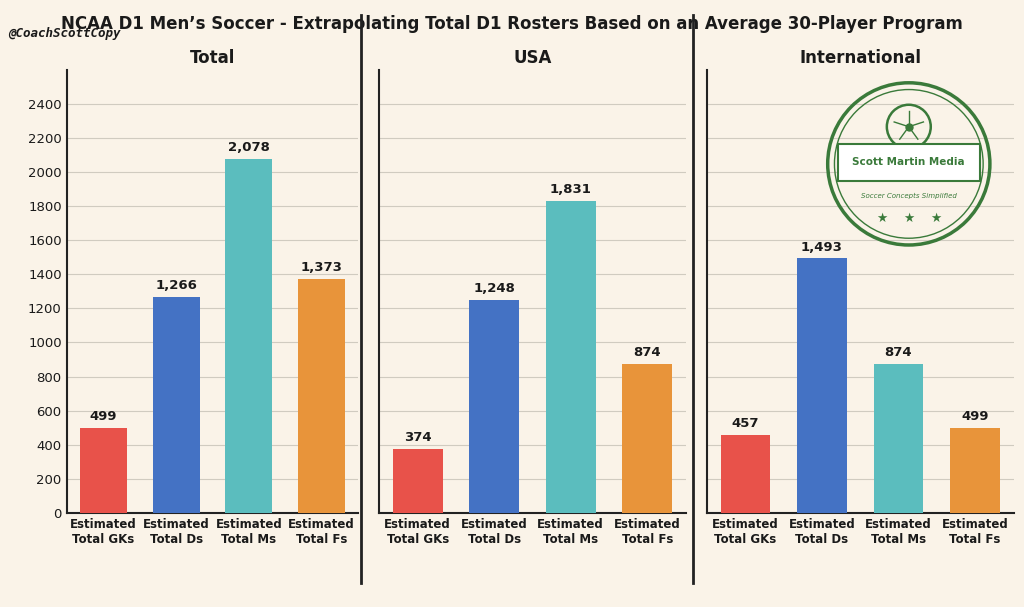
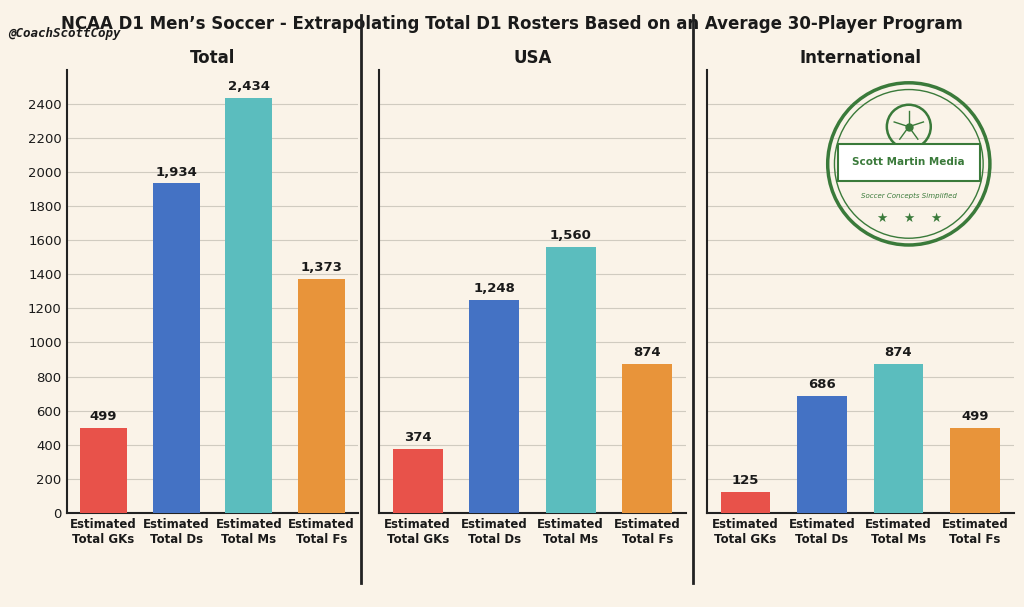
Total/Estimated Total Ds: 1,266 -> 1,934
Total/Estimated Total Ms: 2,078 -> 2,434
USA/Estimated Total Ms: 1,831 -> 1,560
International/Estimated Total GKs: 457 -> 125
International/Estimated Total Ds: 1,493 -> 686
